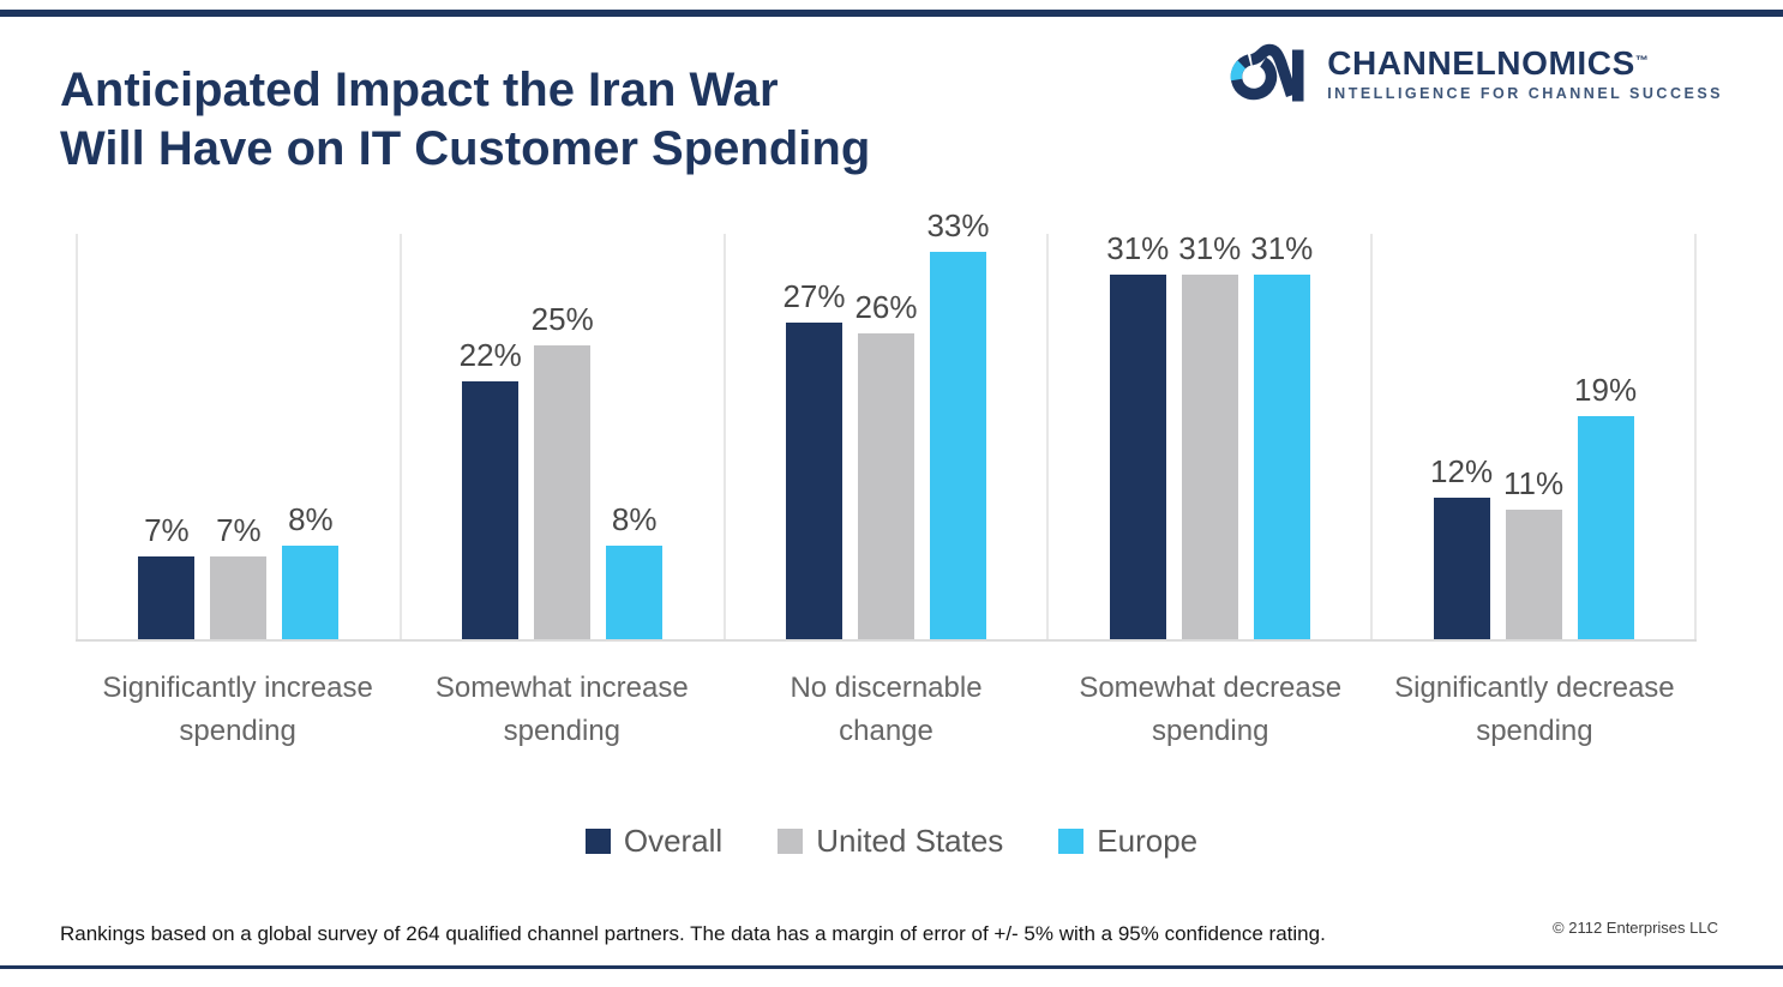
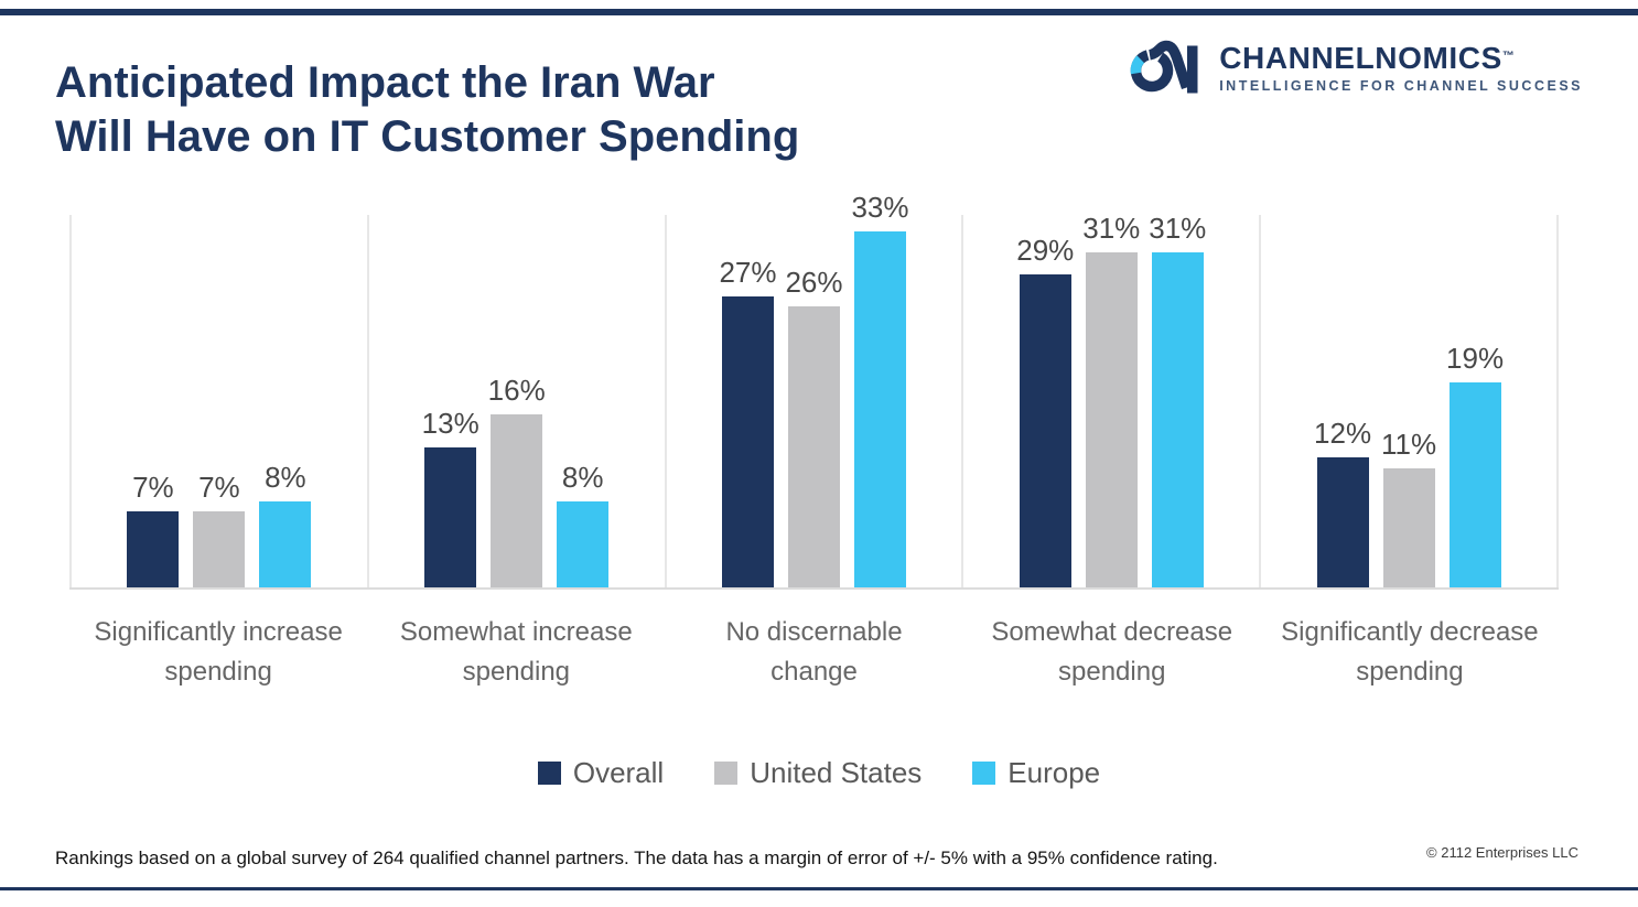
Overall/Somewhat increase spending: 22% -> 13%
United States/Somewhat increase spending: 25% -> 16%
Overall/Somewhat decrease spending: 31% -> 29%
